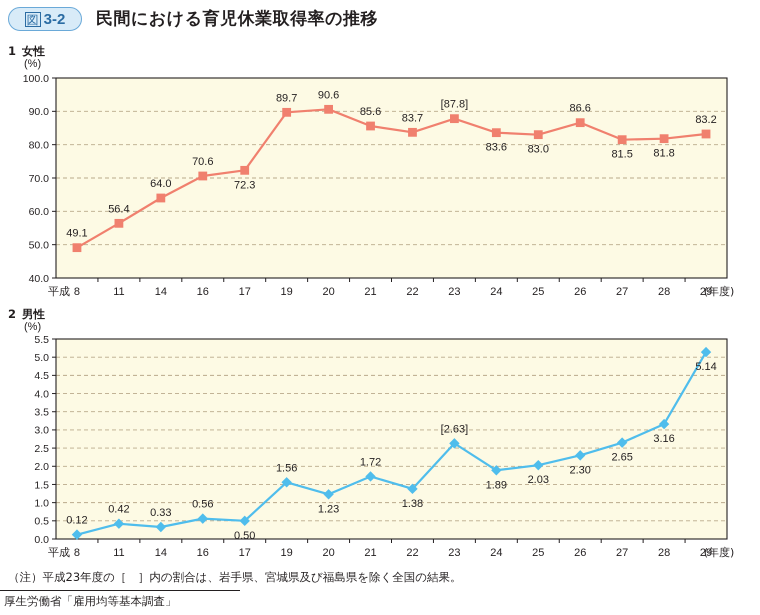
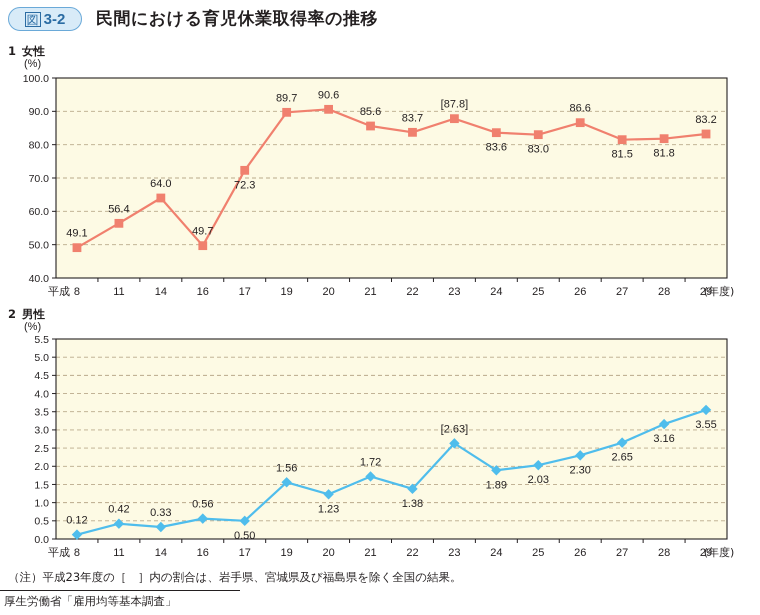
1 女性/16: 70.6 -> 49.7
2 男性/29: 5.14 -> 3.55
